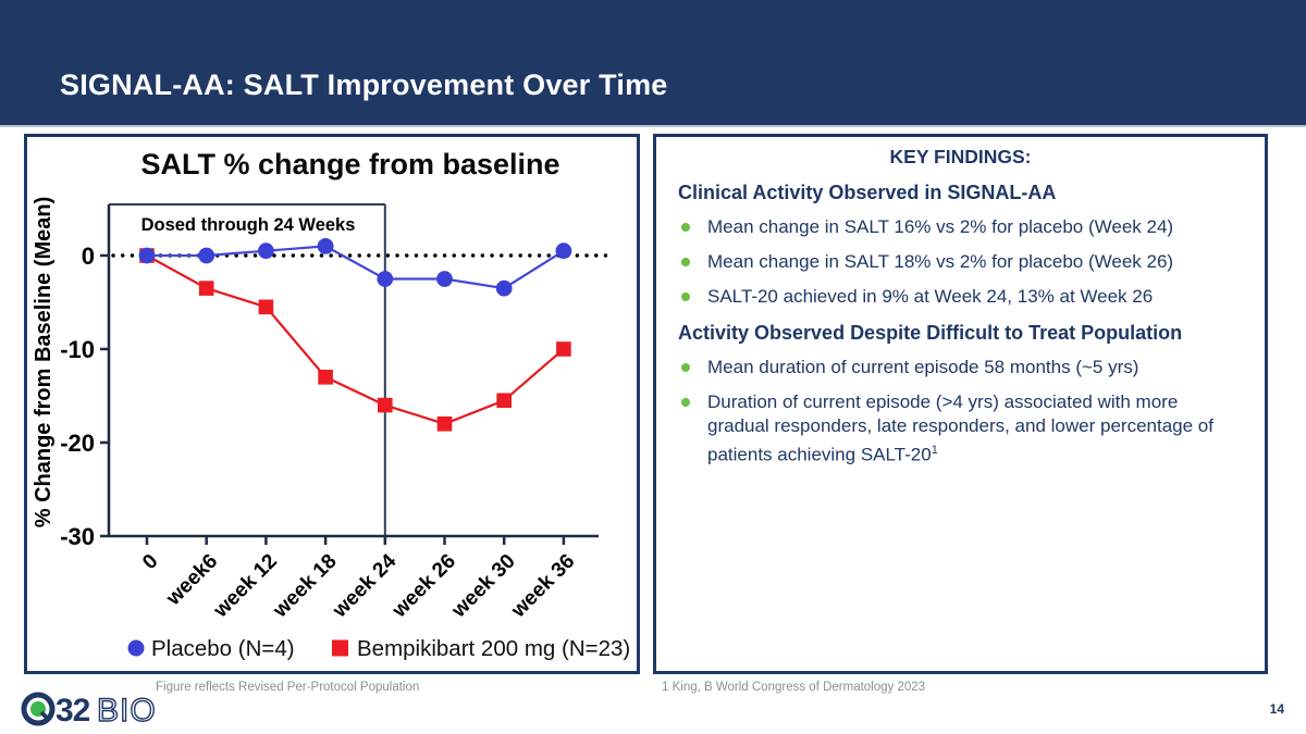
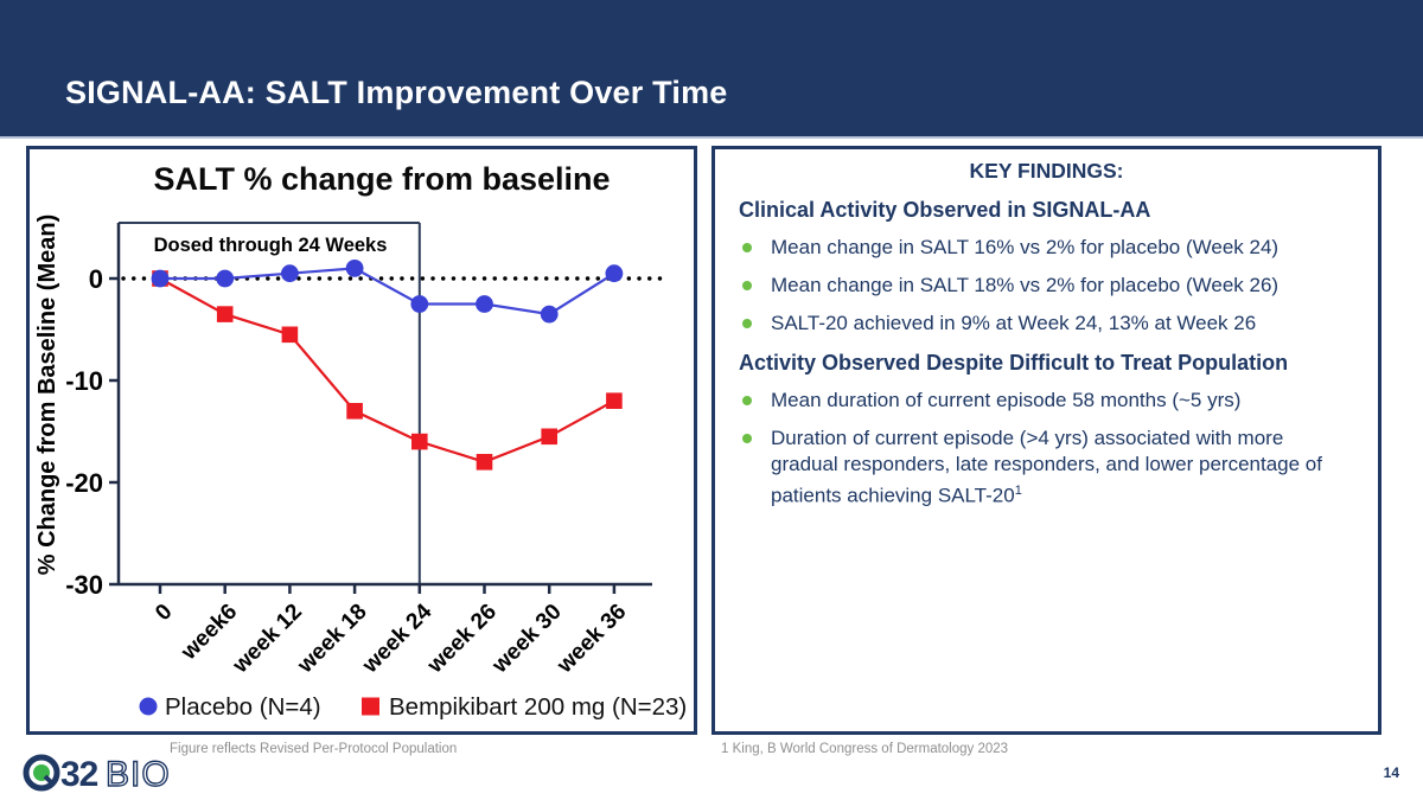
Bempikibart 200 mg (N=23)/week 36: -10 -> -12
